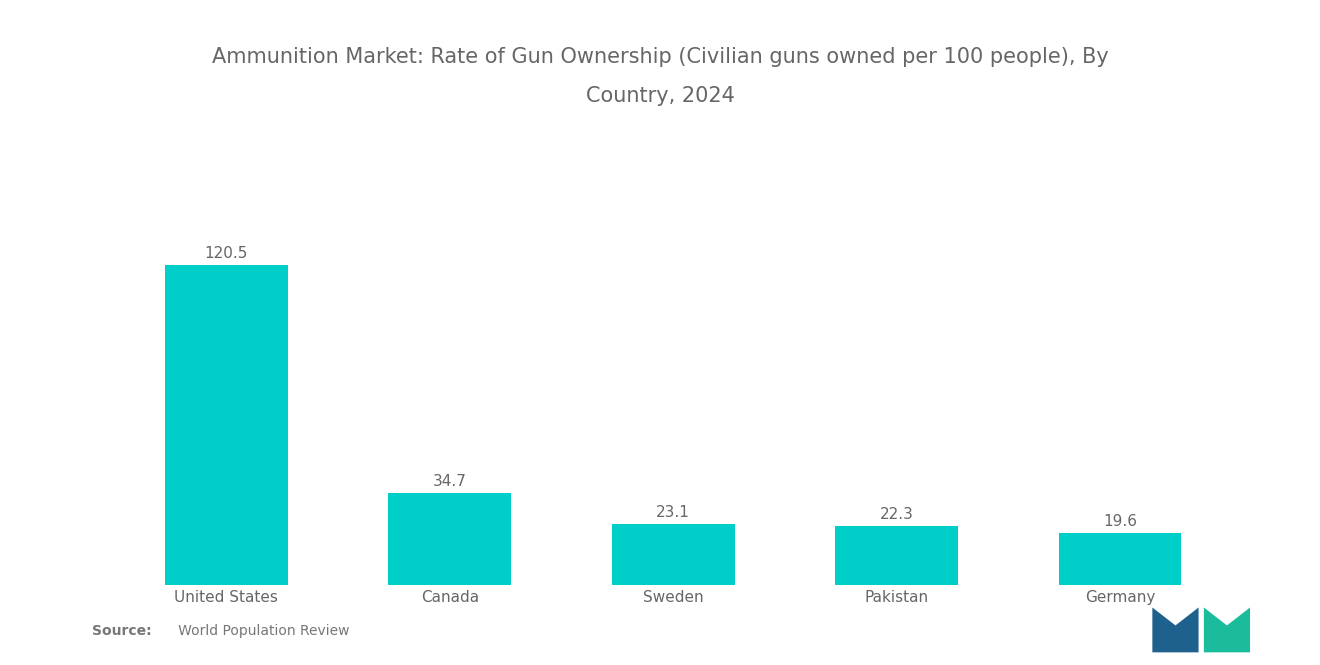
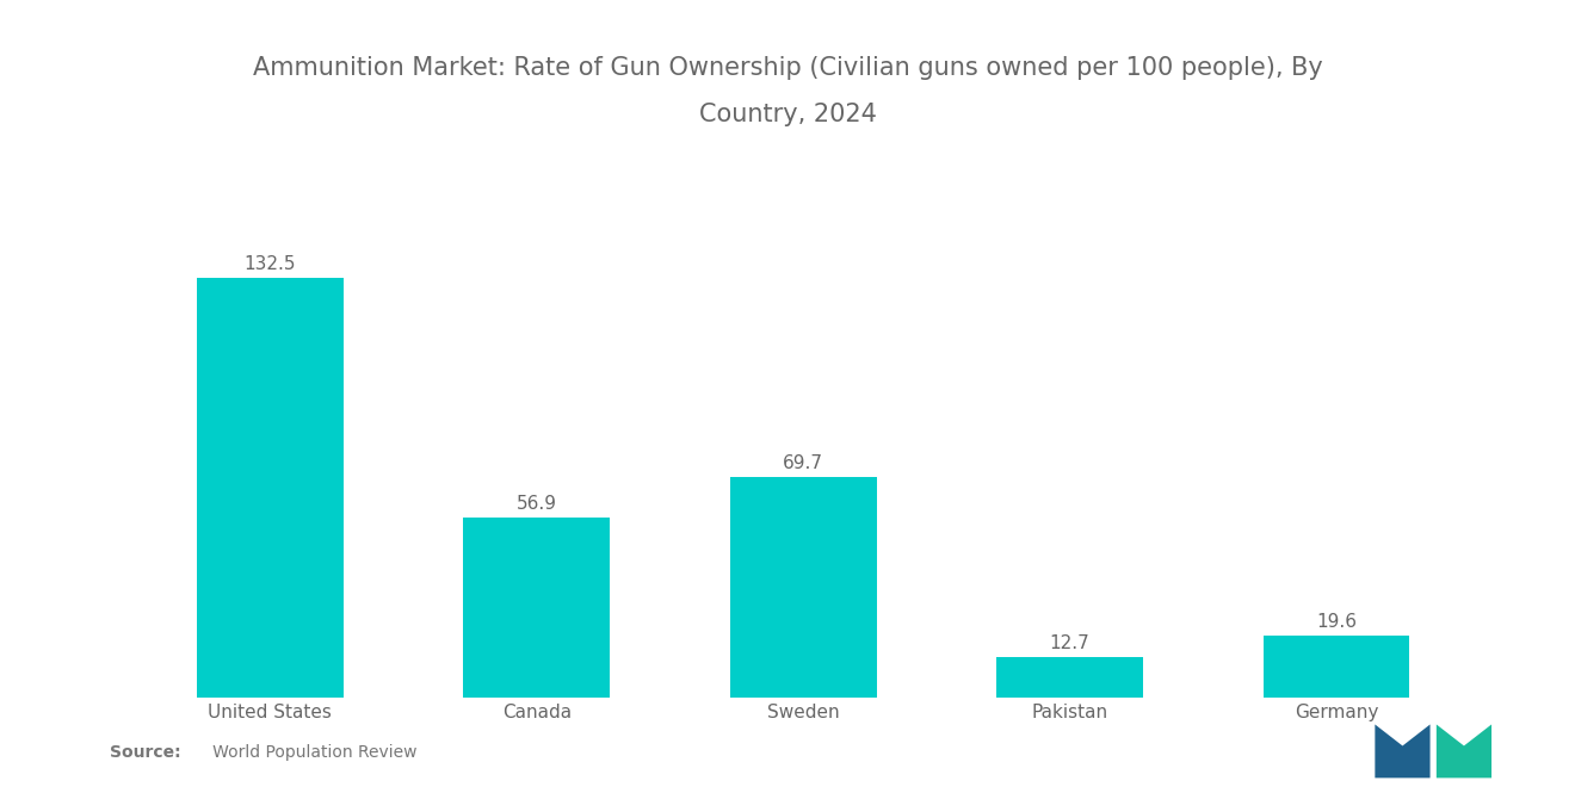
United States: 120.5 -> 132.5
Canada: 34.7 -> 56.9
Sweden: 23.1 -> 69.7
Pakistan: 22.3 -> 12.7
